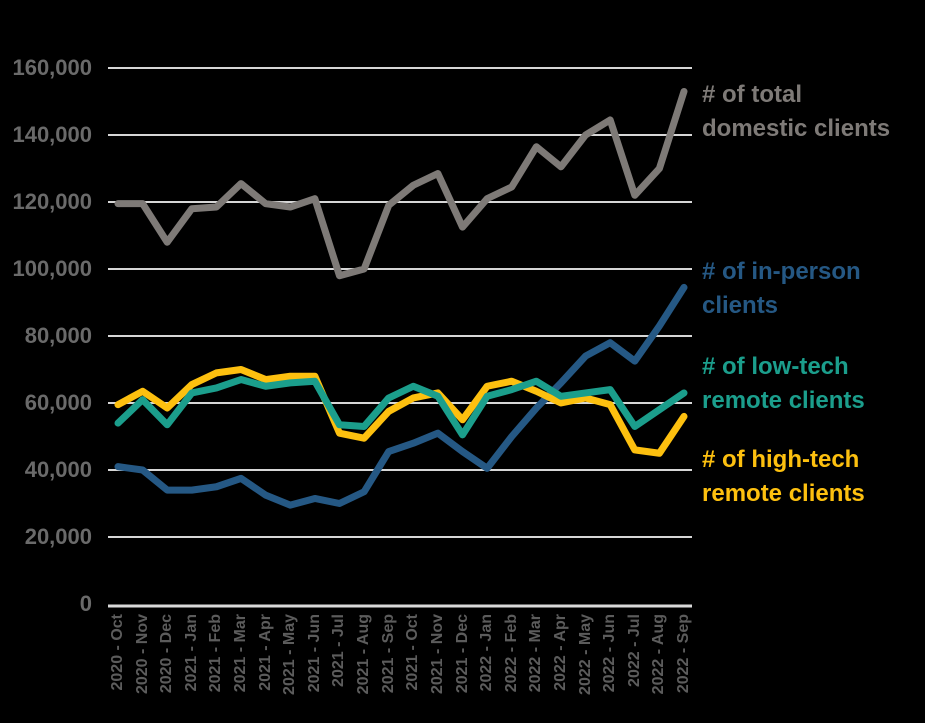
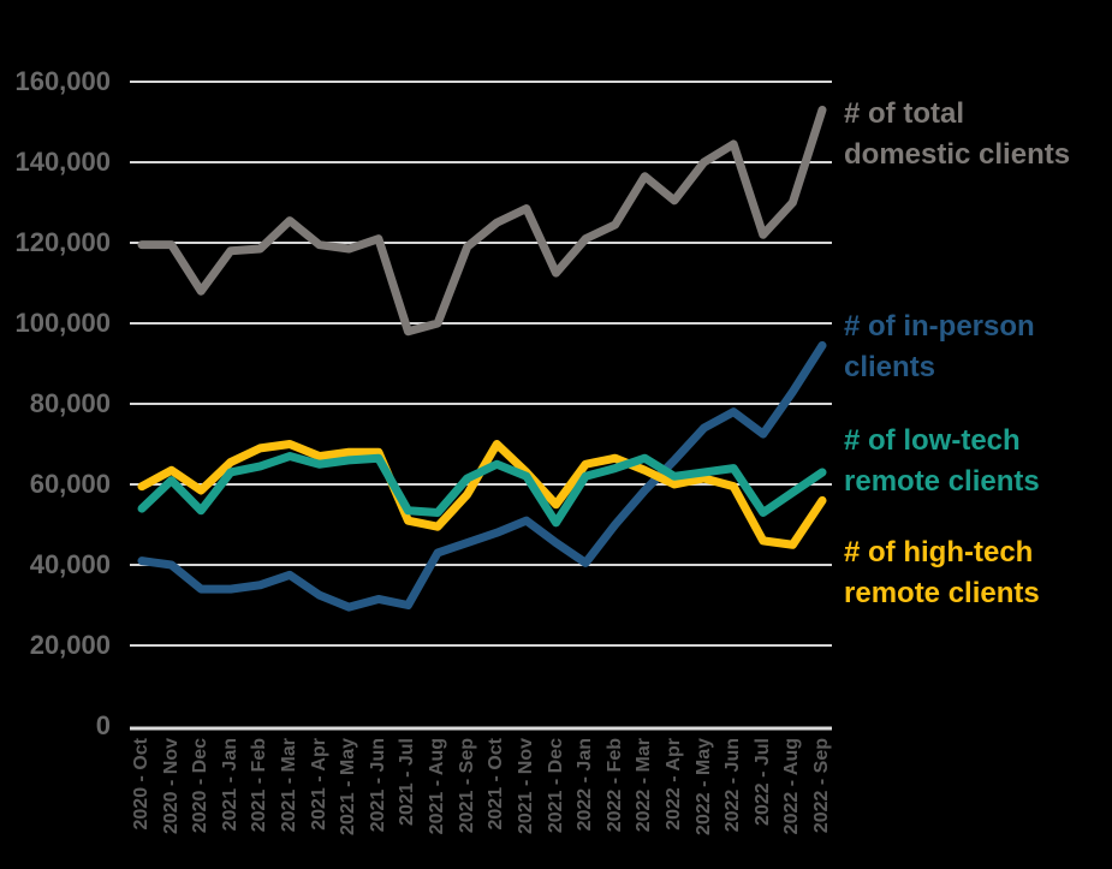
# of in-person clients/2021 - Aug: 34000 -> 43000
# of high-tech remote clients/2021 - Oct: 62000 -> 70000
